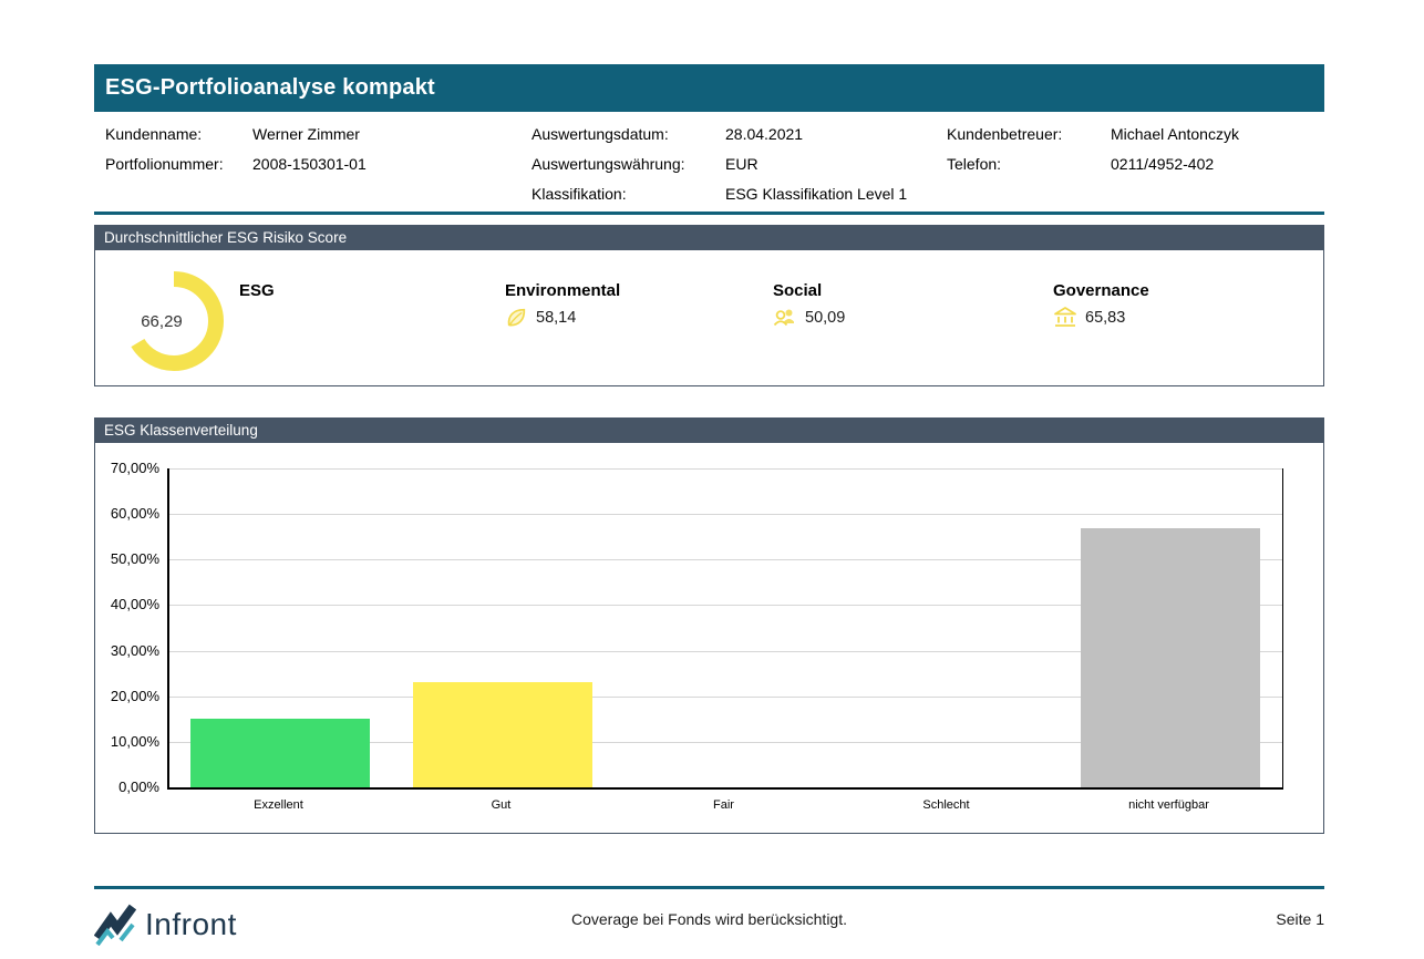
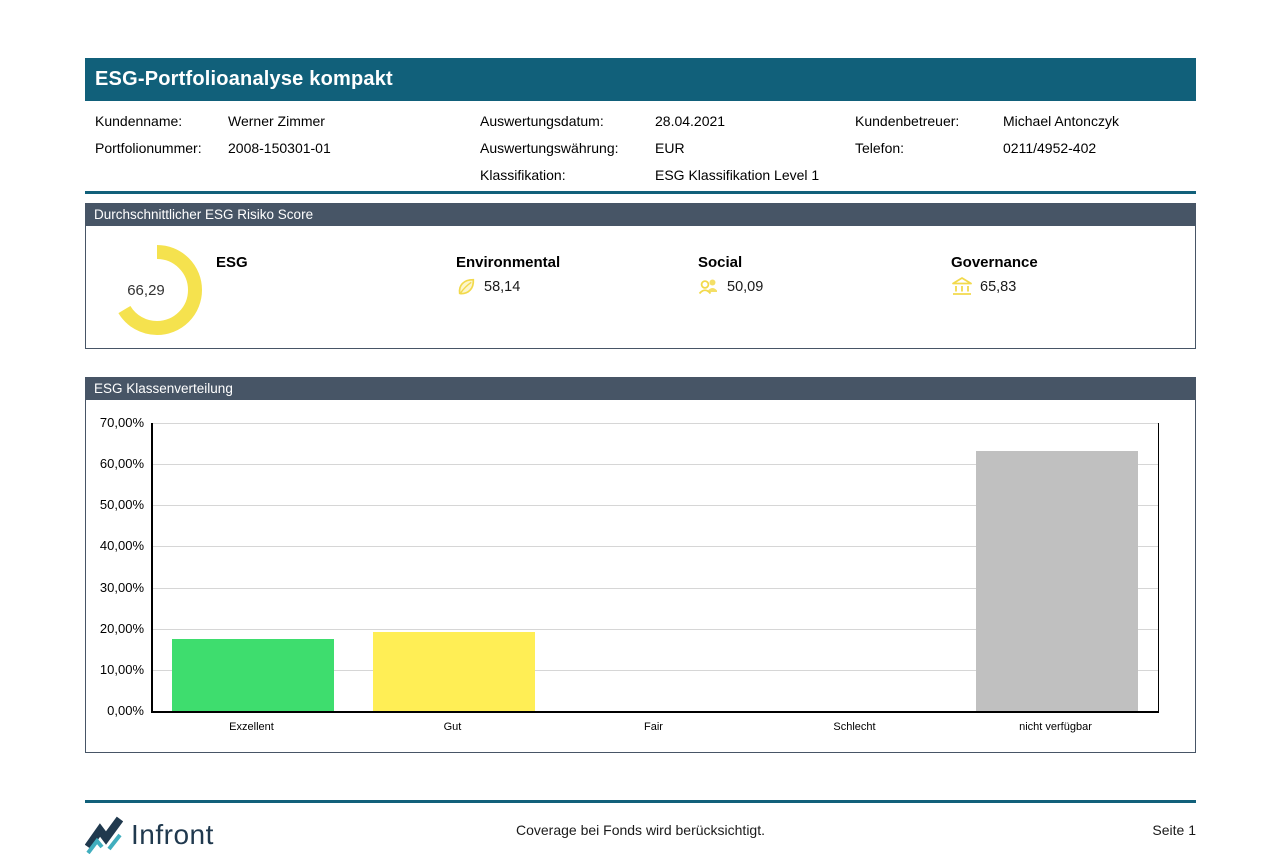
Exzellent: 15% -> 18%
Gut: 23% -> 19%
nicht verfügbar: 57% -> 63%
